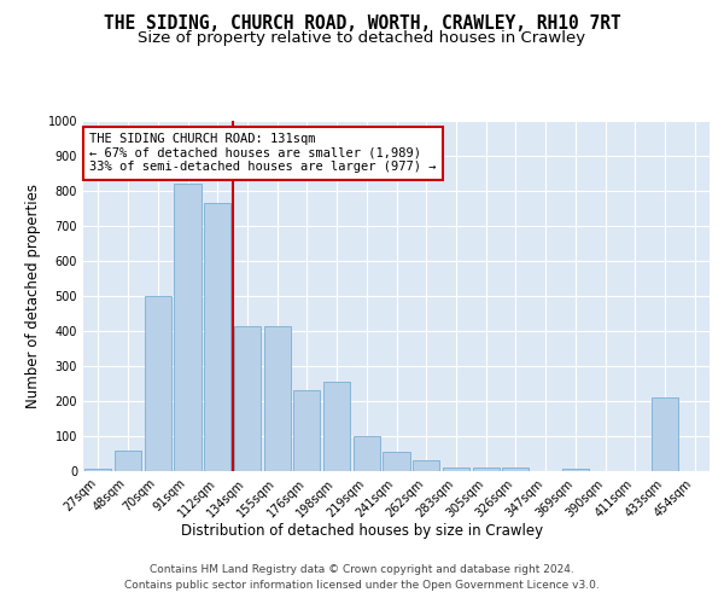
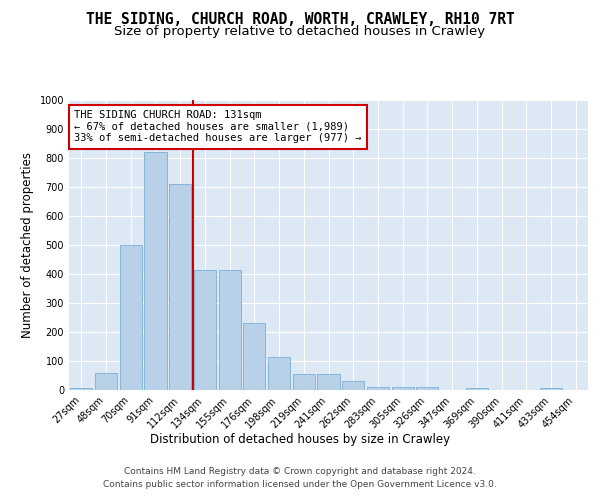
112sqm: 765 -> 710
198sqm: 255 -> 115
219sqm: 100 -> 55
433sqm: 210 -> 8
